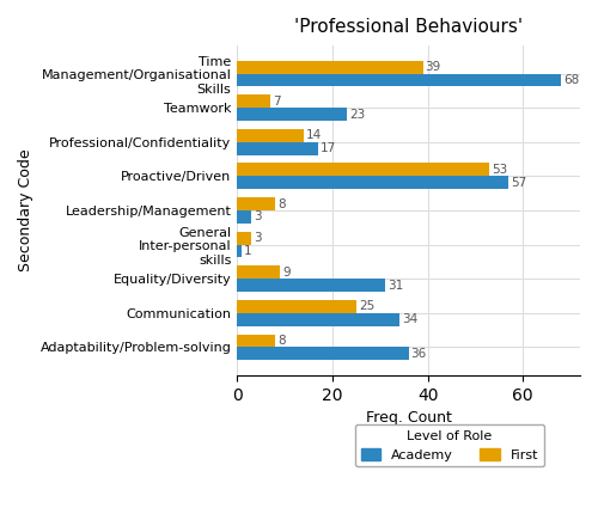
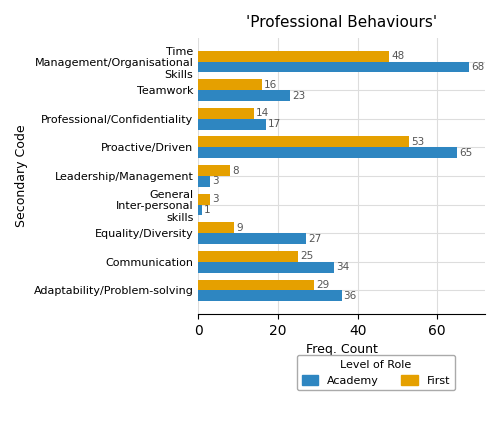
First/Time Management/Organisational Skills: 39 -> 48
First/Teamwork: 7 -> 16
Academy/Proactive/Driven: 57 -> 65
Academy/Equality/Diversity: 31 -> 27
First/Adaptability/Problem-solving: 8 -> 29
